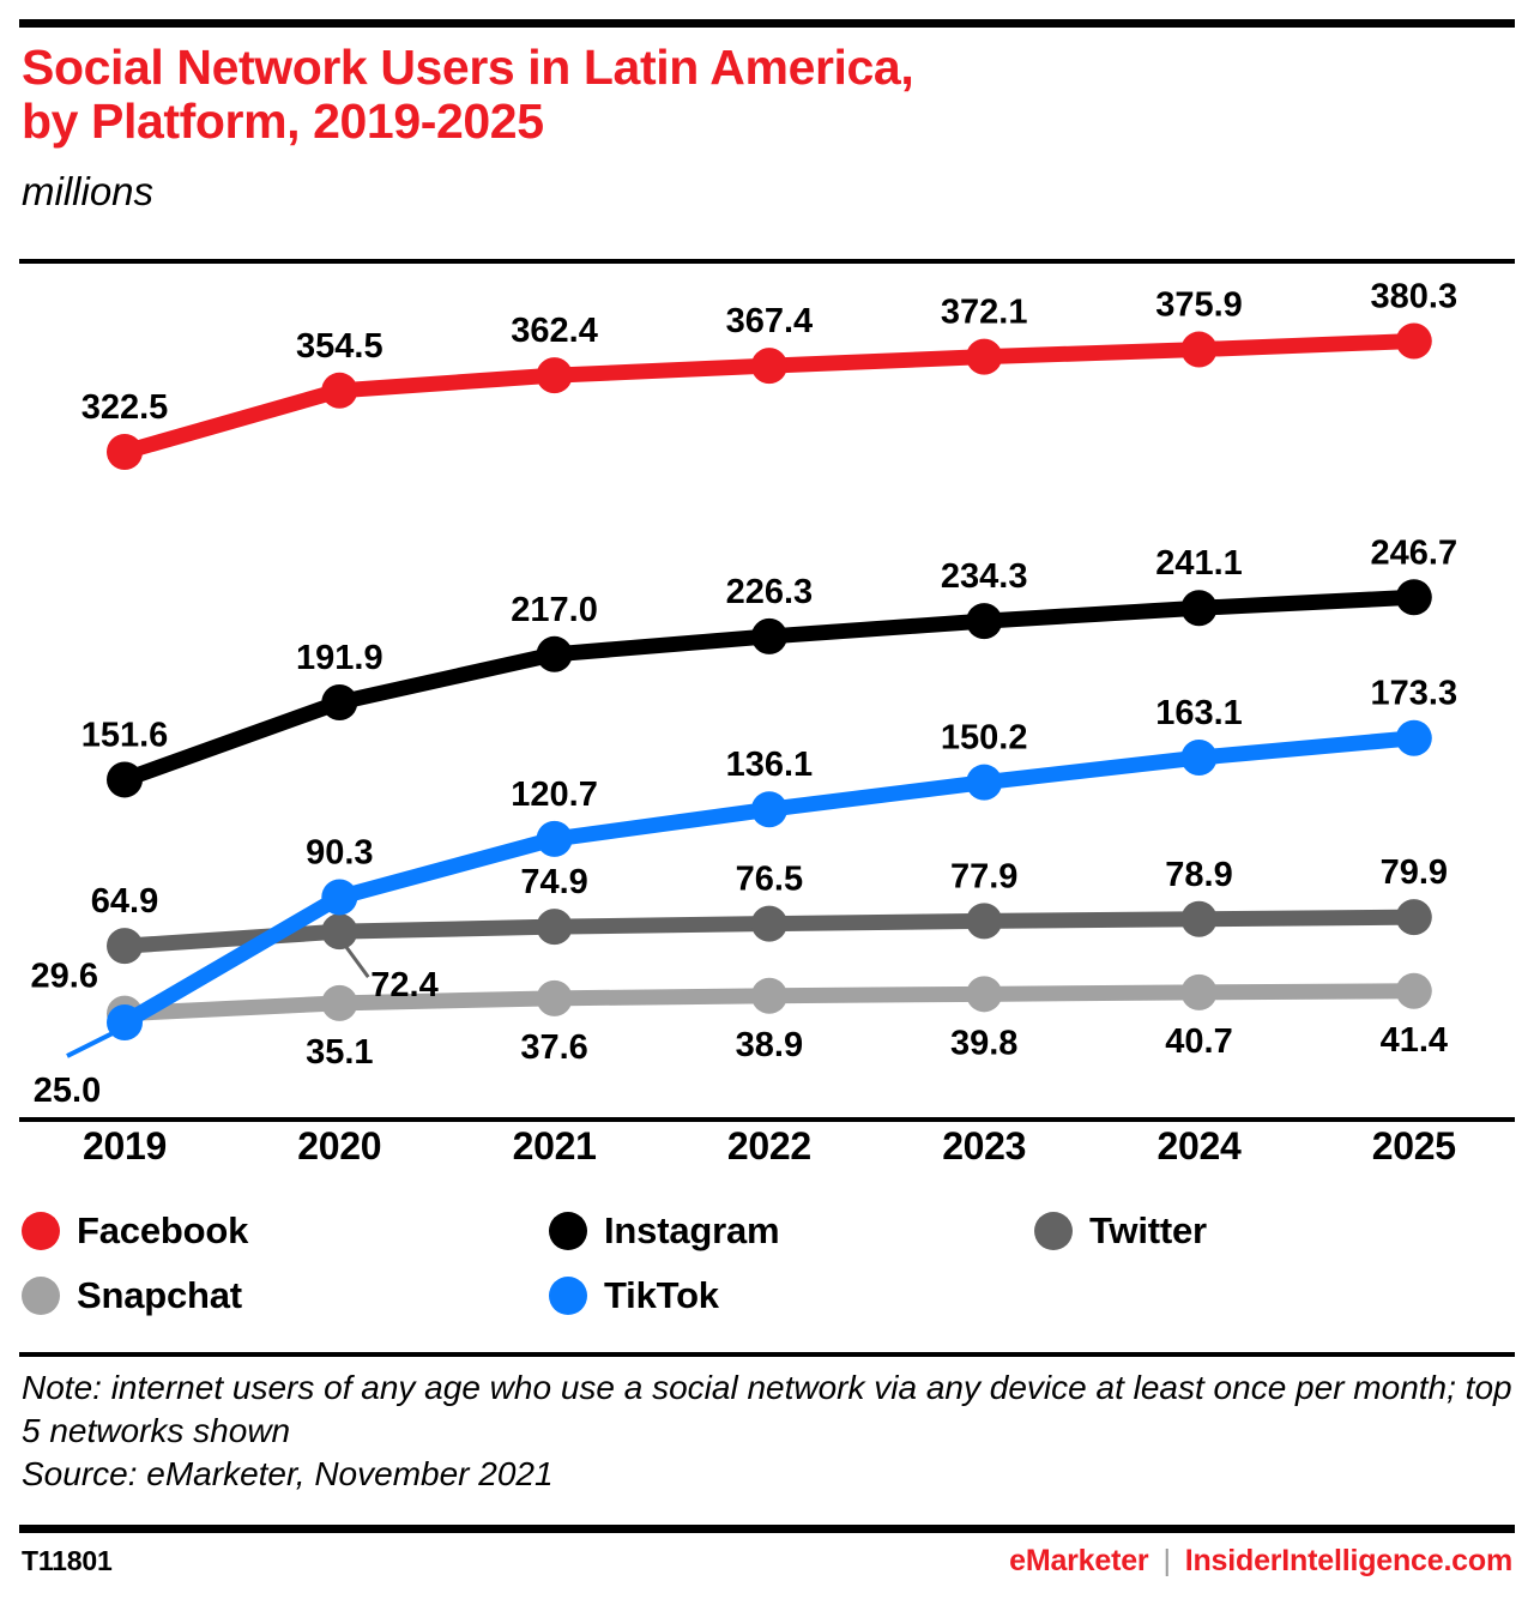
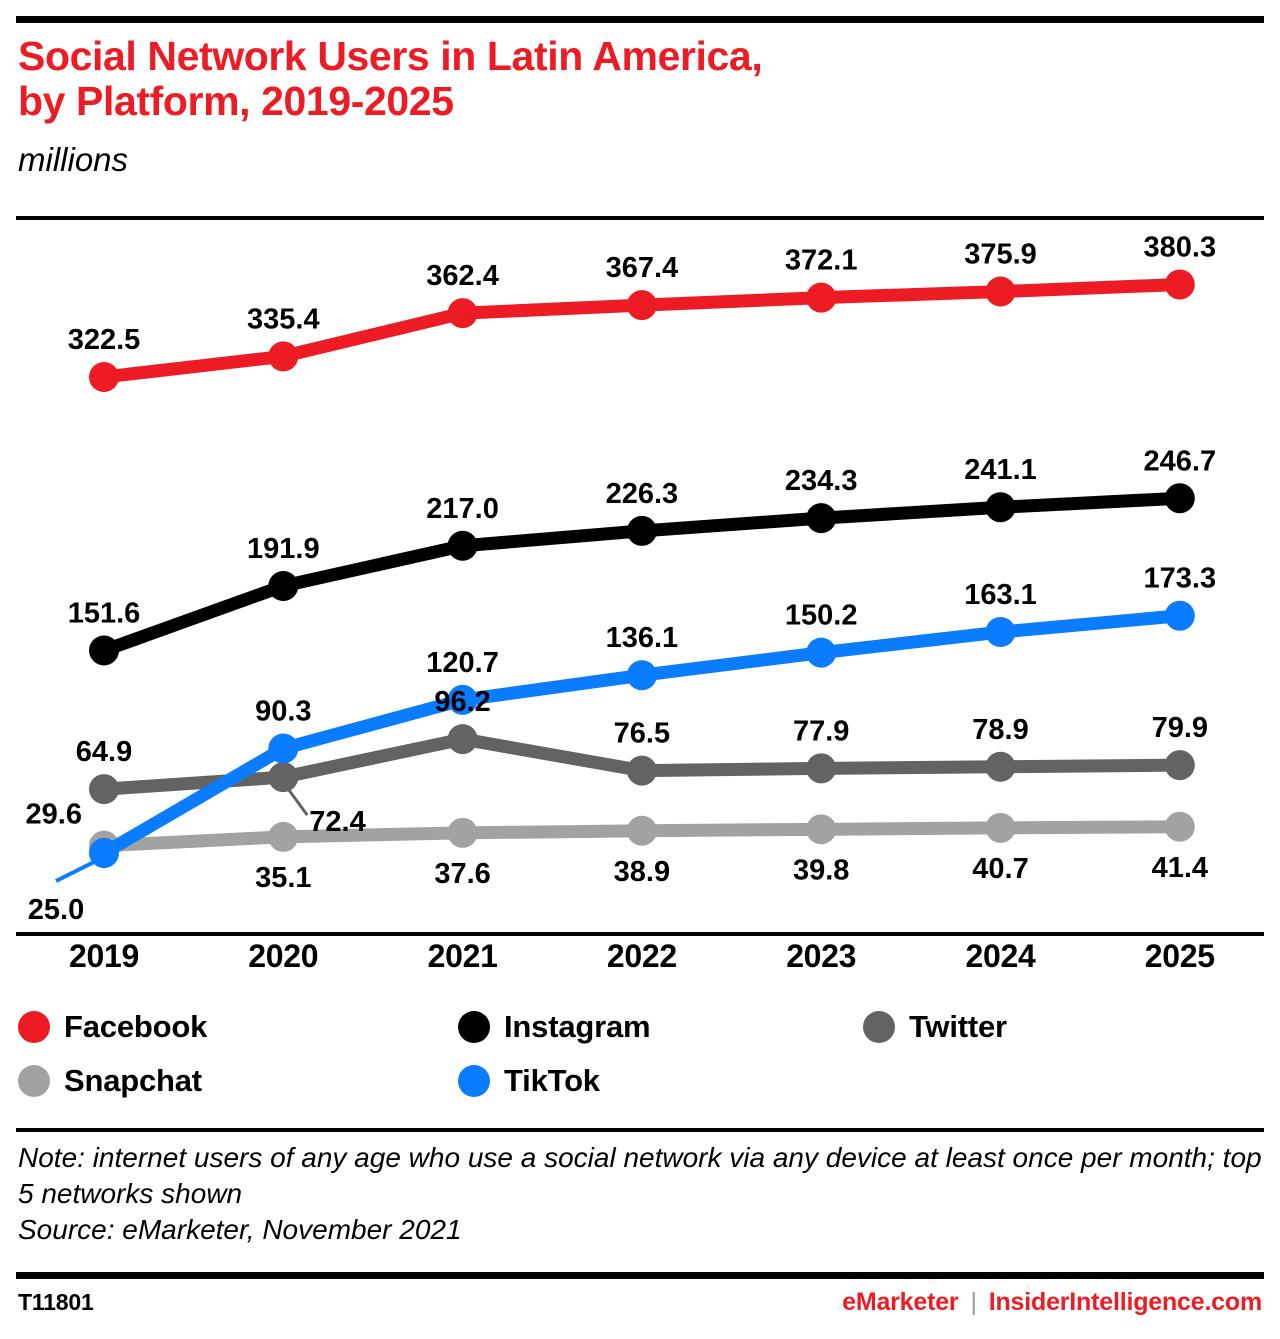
Facebook/2020: 354.5 -> 335.4
Twitter/2021: 74.9 -> 96.2
